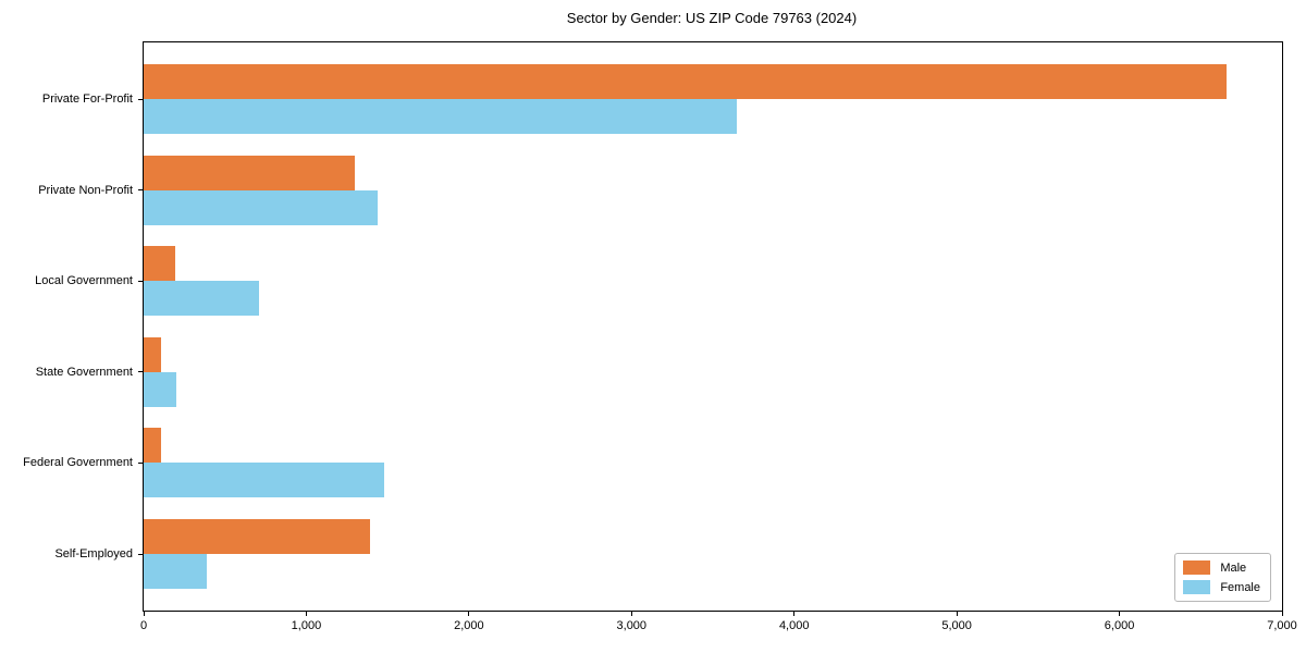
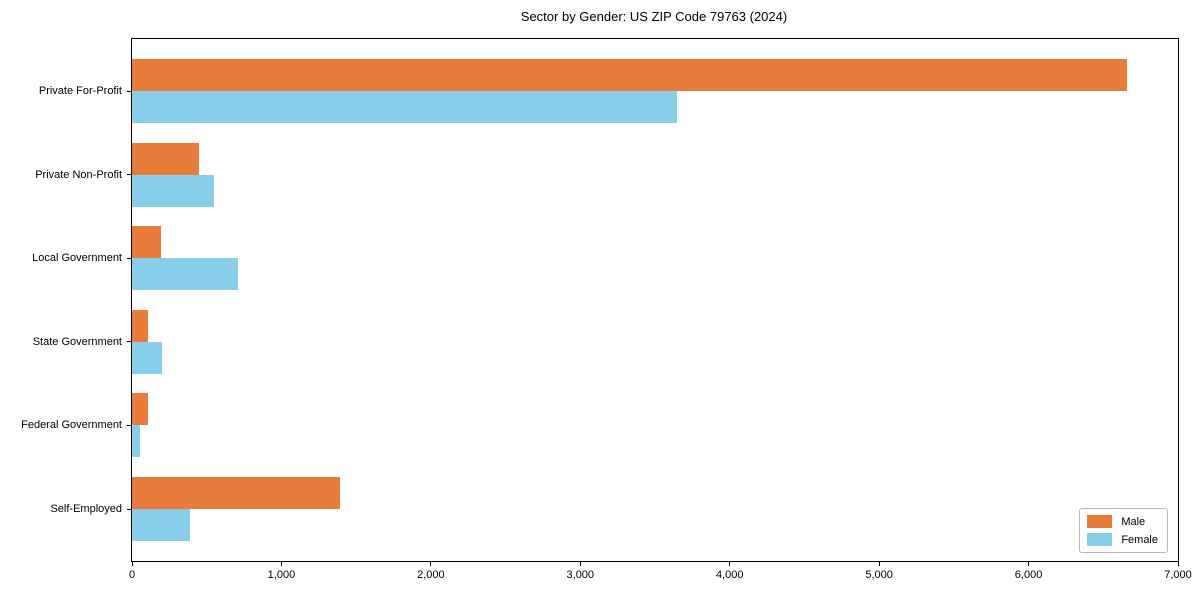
Male/Private Non-Profit: 1300 -> 450
Female/Private Non-Profit: 1440 -> 550
Female/Federal Government: 1480 -> 60
